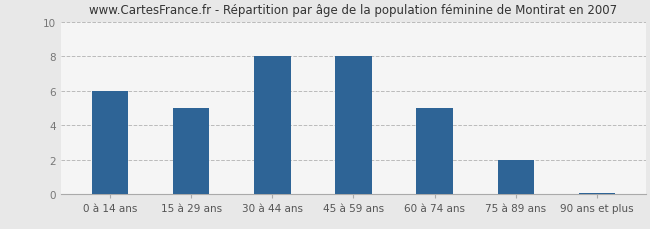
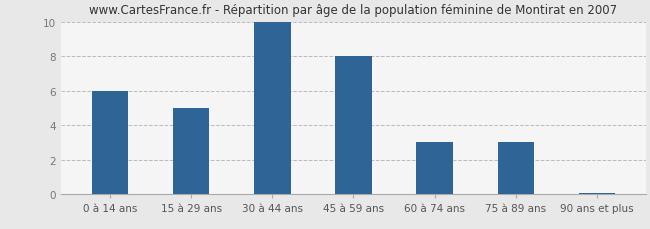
30 à 44 ans: 8.0 -> 10.0
60 à 74 ans: 5.0 -> 3.0
75 à 89 ans: 2.0 -> 3.0
